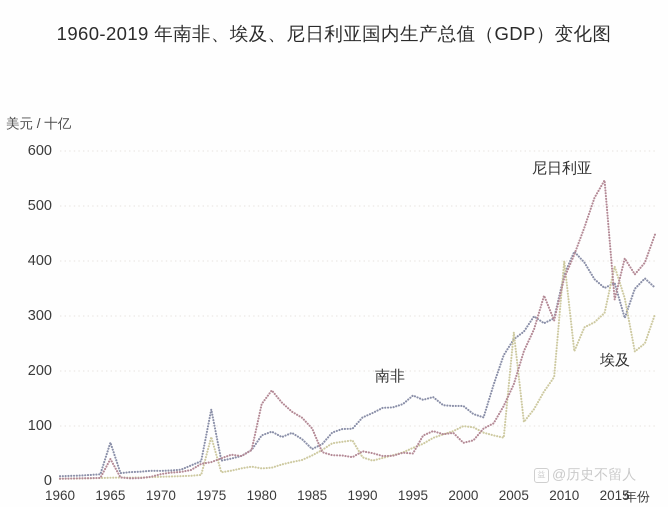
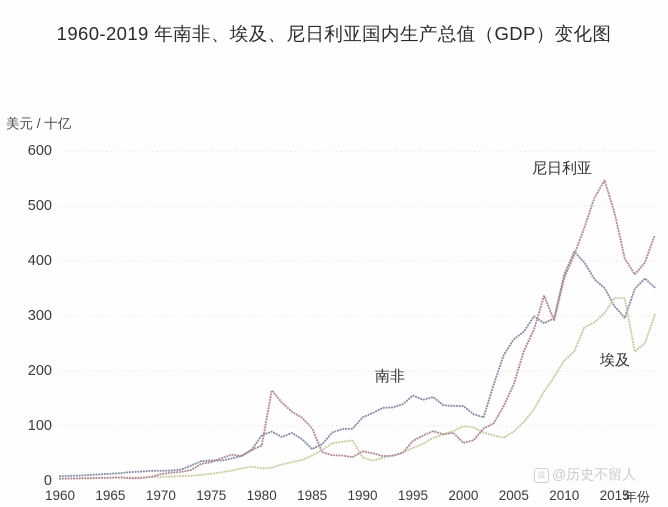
南非/1965: 70 -> 10
尼日利亚/1965: 40 -> 10
南非/1975: 130 -> 40
埃及/1975: 80 -> 10
尼日利亚/1980: 140 -> 60
尼日利亚/1995: 50 -> 70
埃及/2005: 270 -> 90
埃及/2010: 400 -> 220
南非/2015: 360 -> 320
埃及/2015: 390 -> 330
尼日利亚/2015: 330 -> 490
